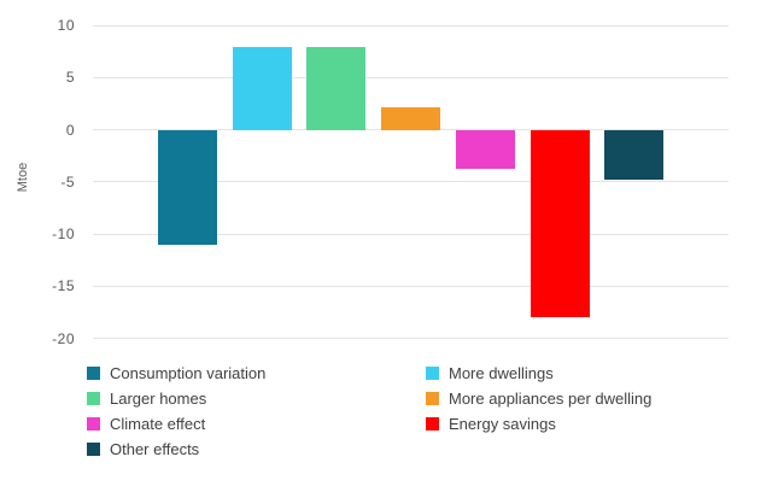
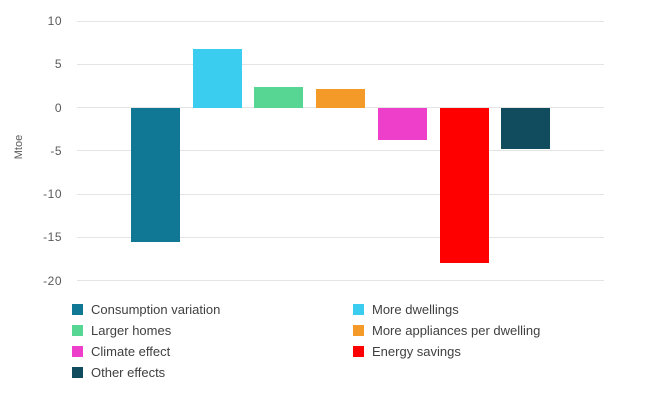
Consumption variation: -11 -> -16
More dwellings: 8 -> 7
Larger homes: 8 -> 2
